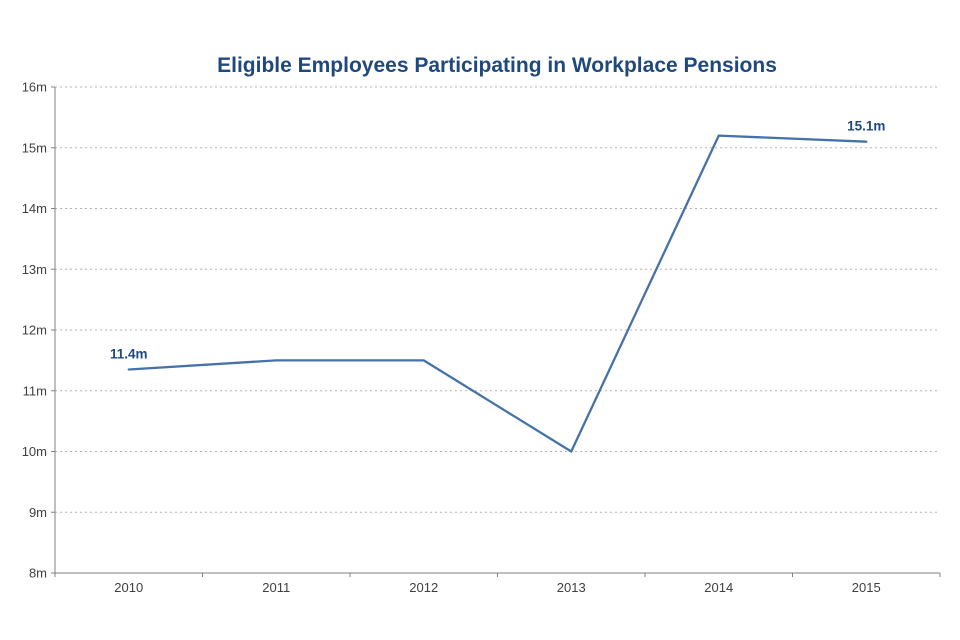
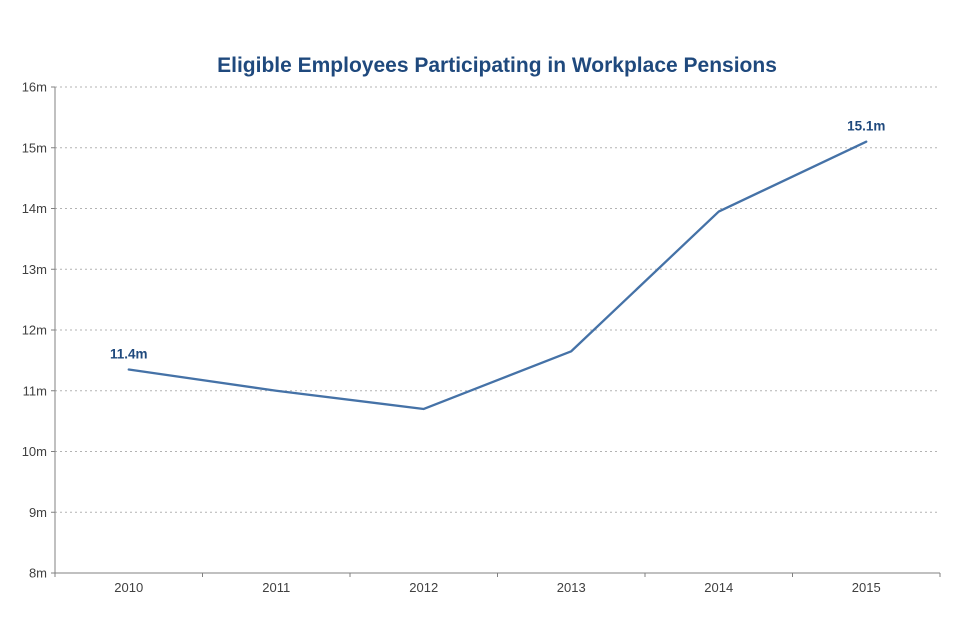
2011: 11.5m -> 11.0m
2012: 11.5m -> 10.7m
2013: 10.0m -> 11.7m
2014: 15.2m -> 13.9m
